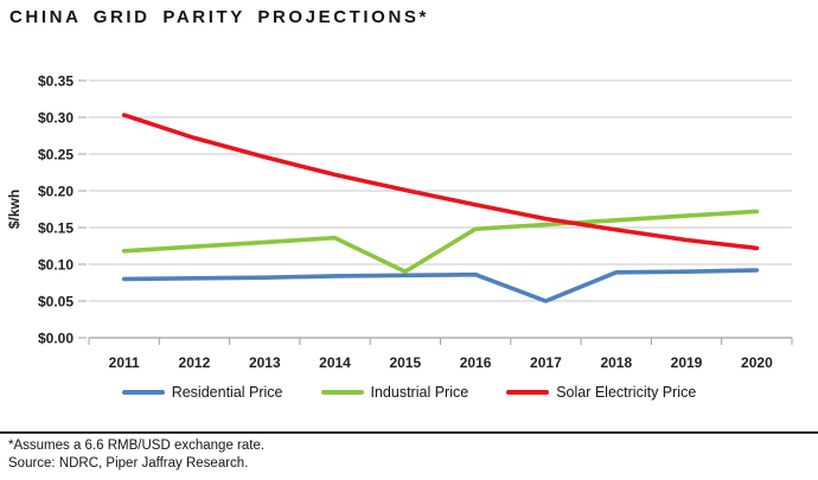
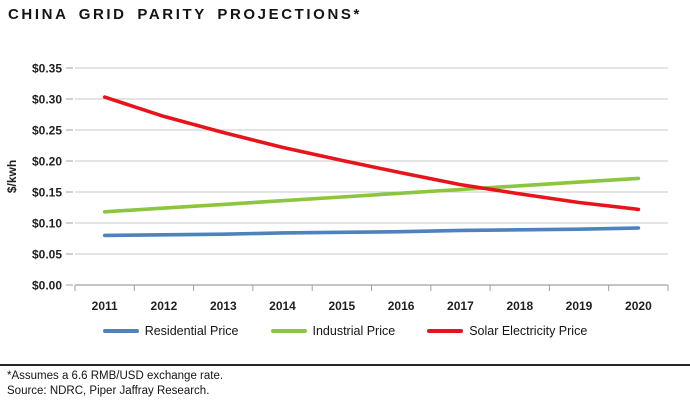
Industrial Price/2015: $0.09 -> $0.14
Residential Price/2017: $0.05 -> $0.09
